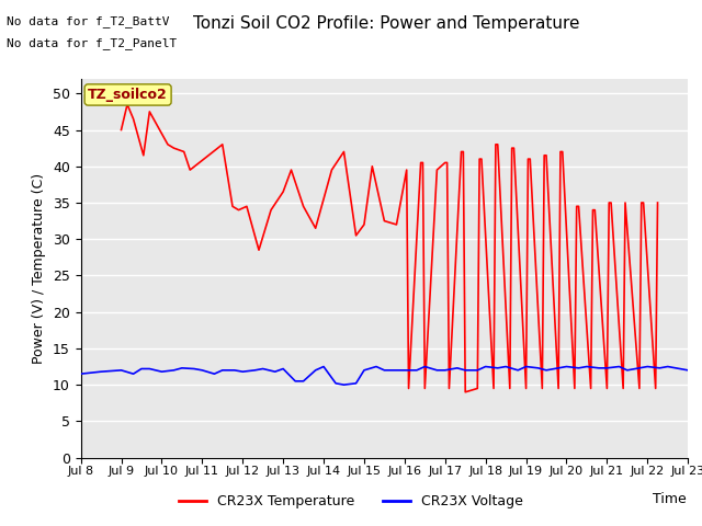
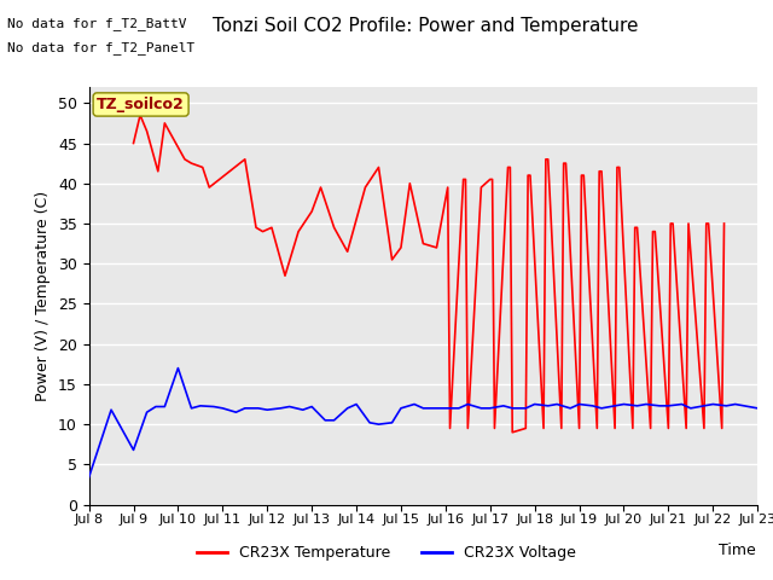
CR23X Voltage/Jul 8: 11.5 -> 3.4
CR23X Voltage/Jul 9: 12.0 -> 6.8
CR23X Voltage/Jul 10: 11.8 -> 17.0
